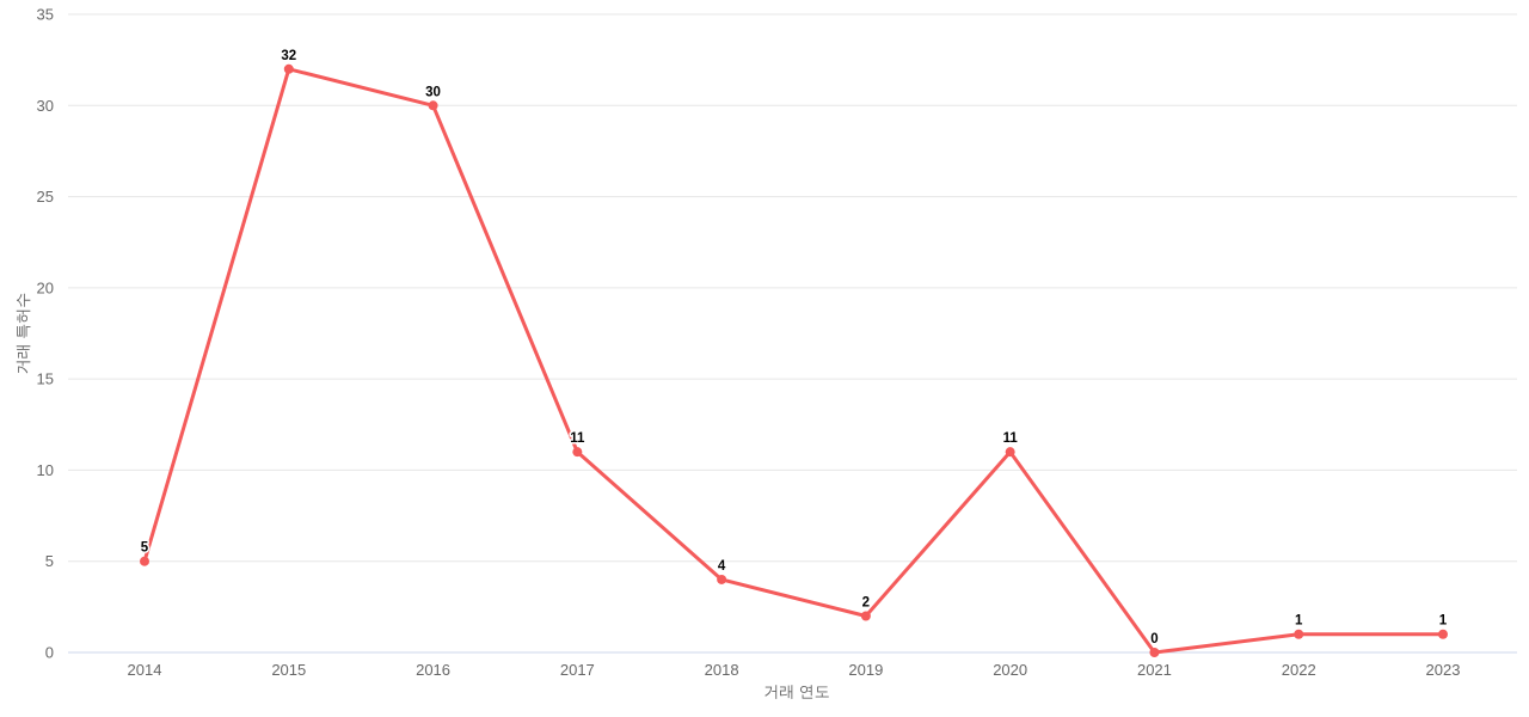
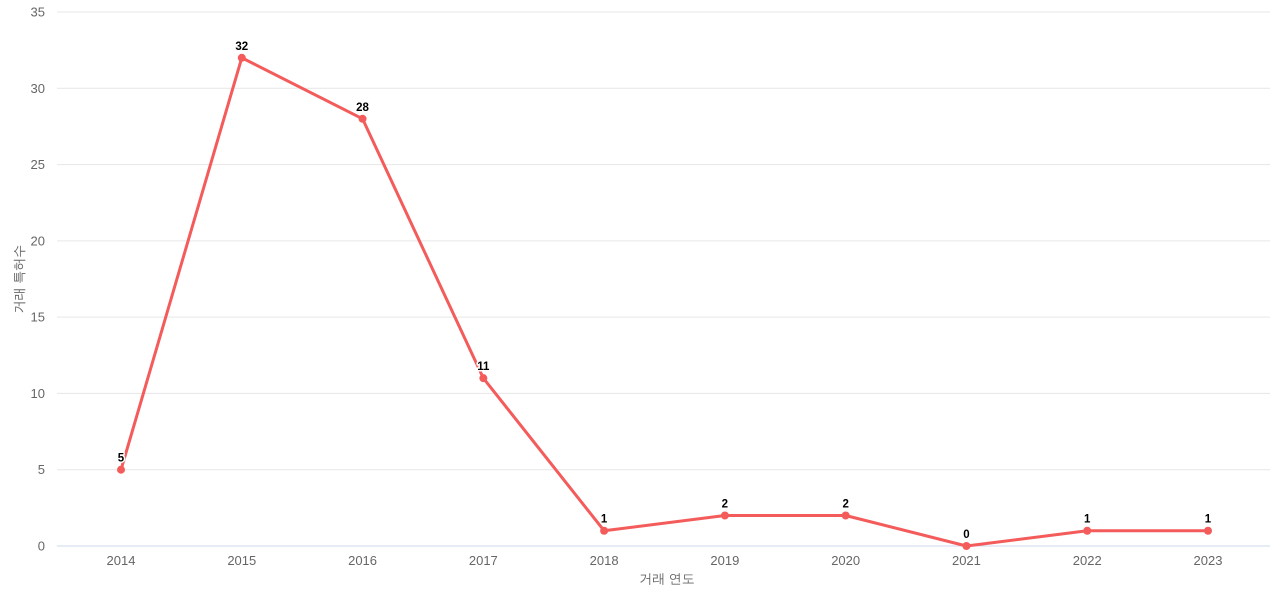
2016: 30 -> 28
2018: 4 -> 1
2020: 11 -> 2
